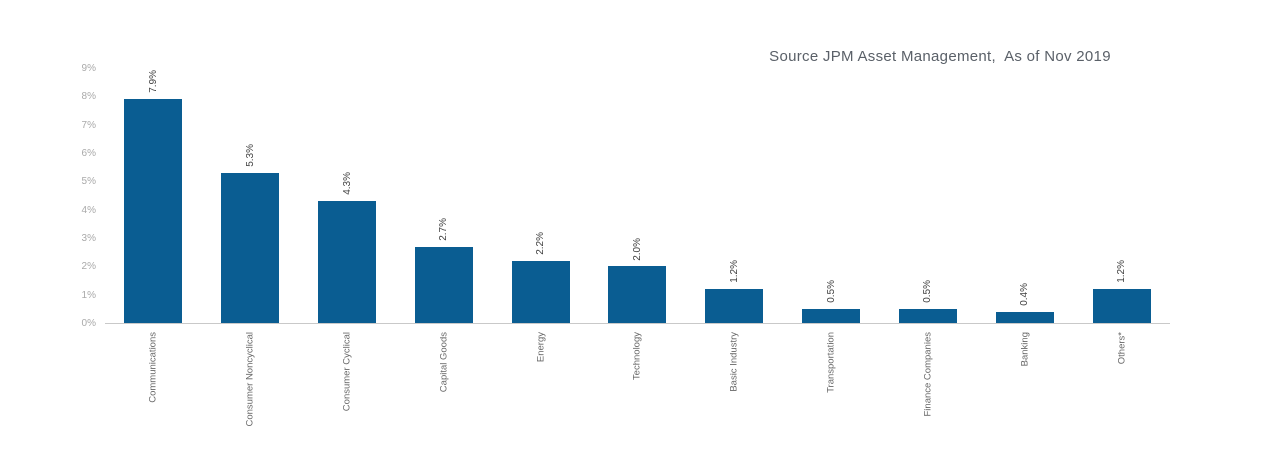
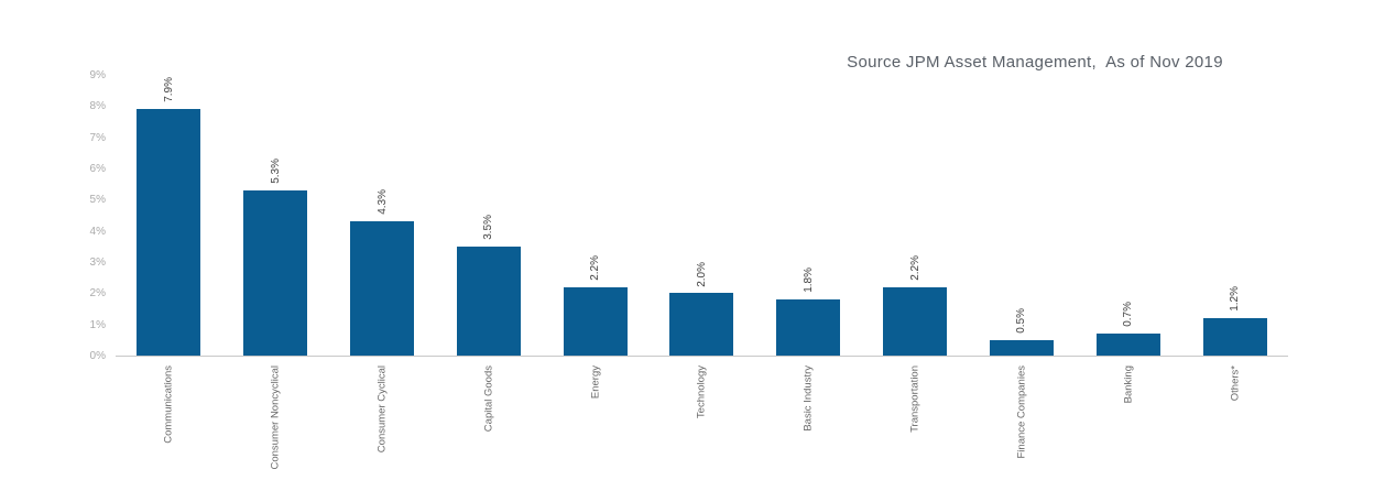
Capital Goods: 2.7% -> 3.5%
Basic Industry: 1.2% -> 1.8%
Transportation: 0.5% -> 2.2%
Banking: 0.4% -> 0.7%
